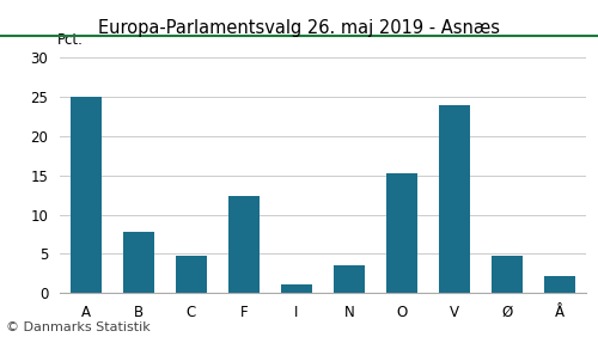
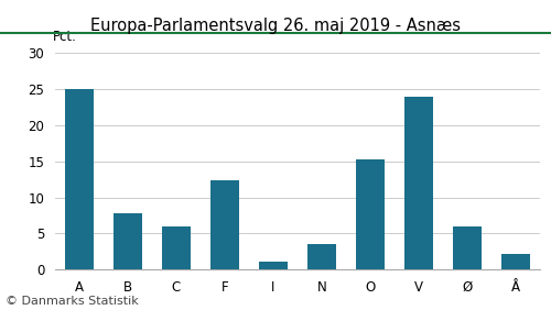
C: 4.7 -> 6.0
Ø: 4.8 -> 6.0
